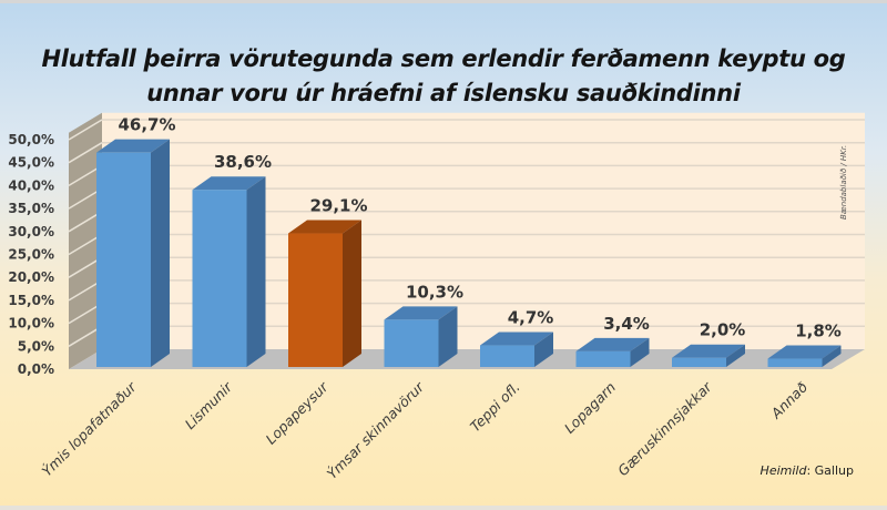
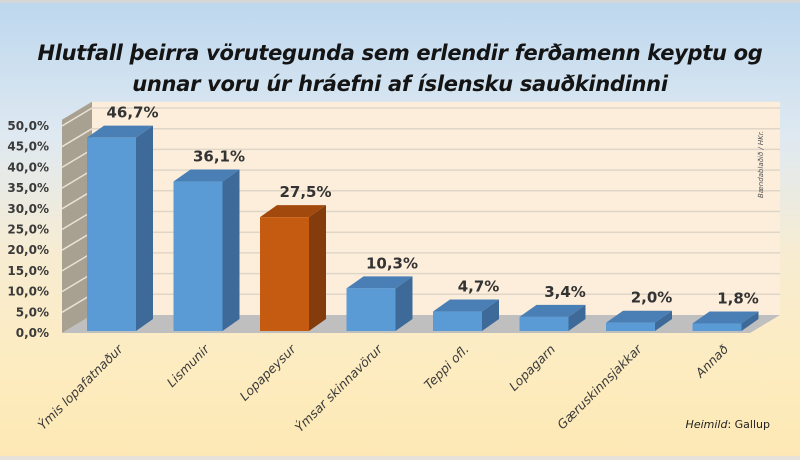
Lismunir: 38,6% -> 36,1%
Lopapeysur: 29,1% -> 27,5%
